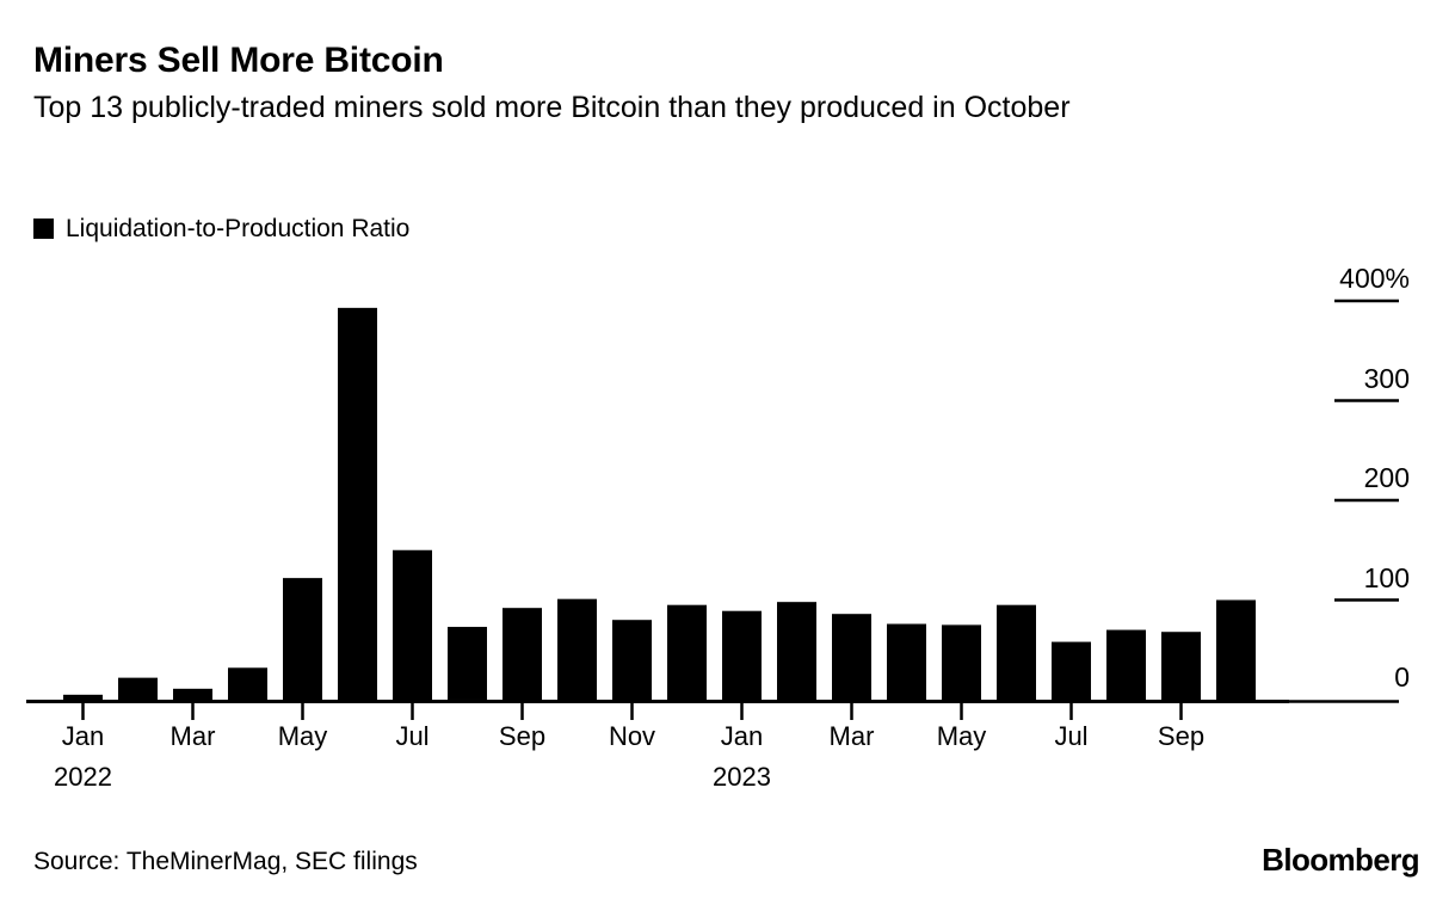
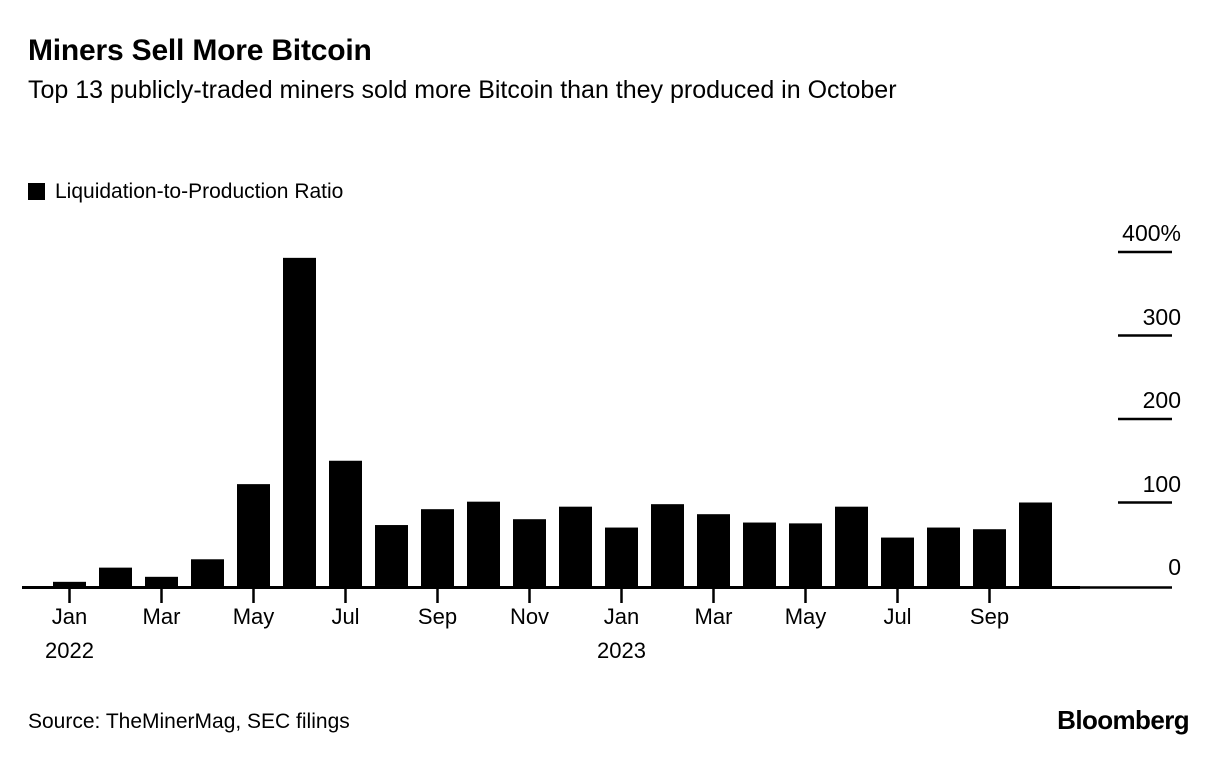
Jan 2023: 90% -> 70%
